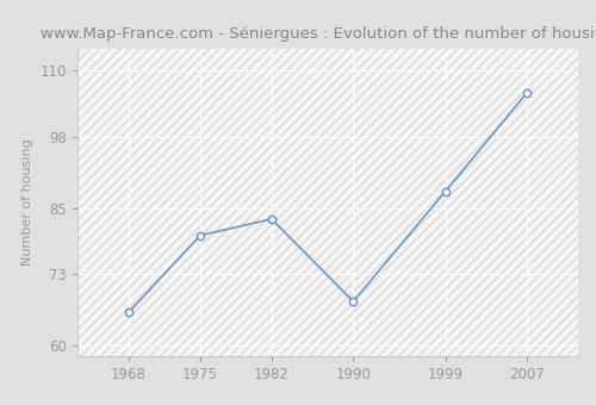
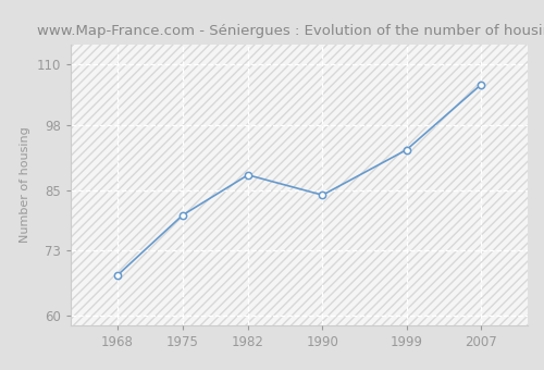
1968: 66 -> 68
1982: 83 -> 88
1990: 68 -> 84
1999: 88 -> 93
